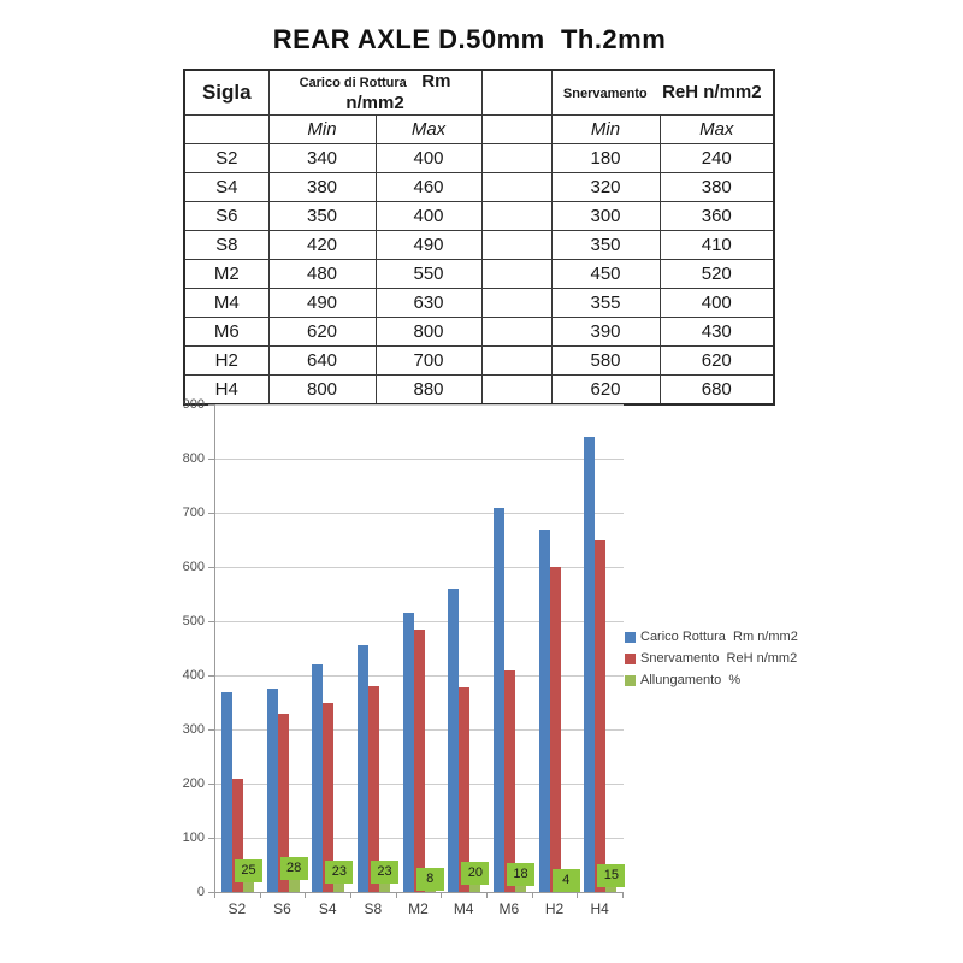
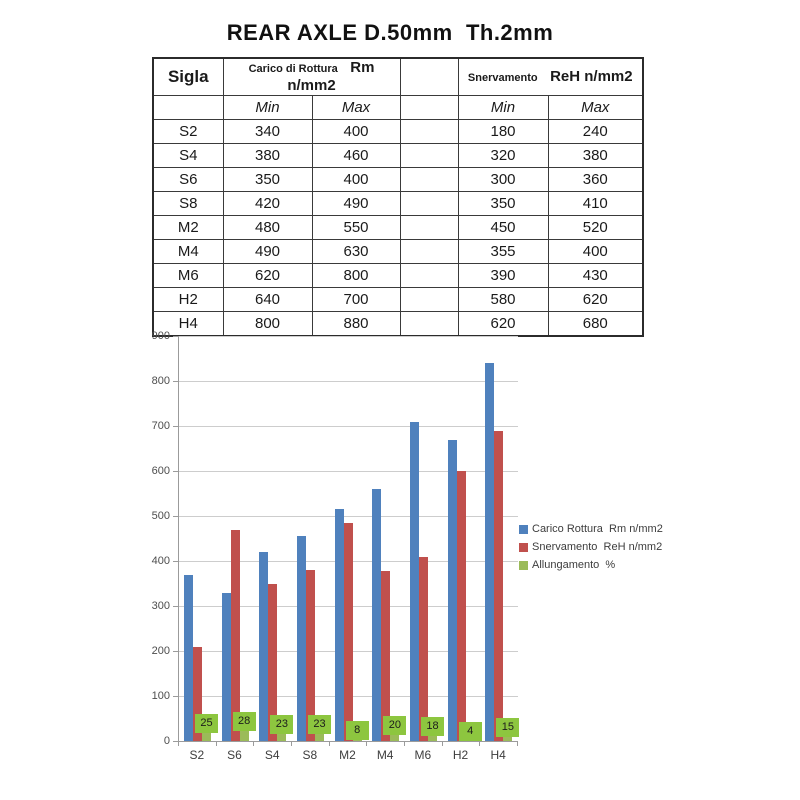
Carico Rottura Rm n/mm2/S6: 380 -> 330
Snervamento ReH n/mm2/S6: 330 -> 470
Snervamento ReH n/mm2/H4: 650 -> 690
